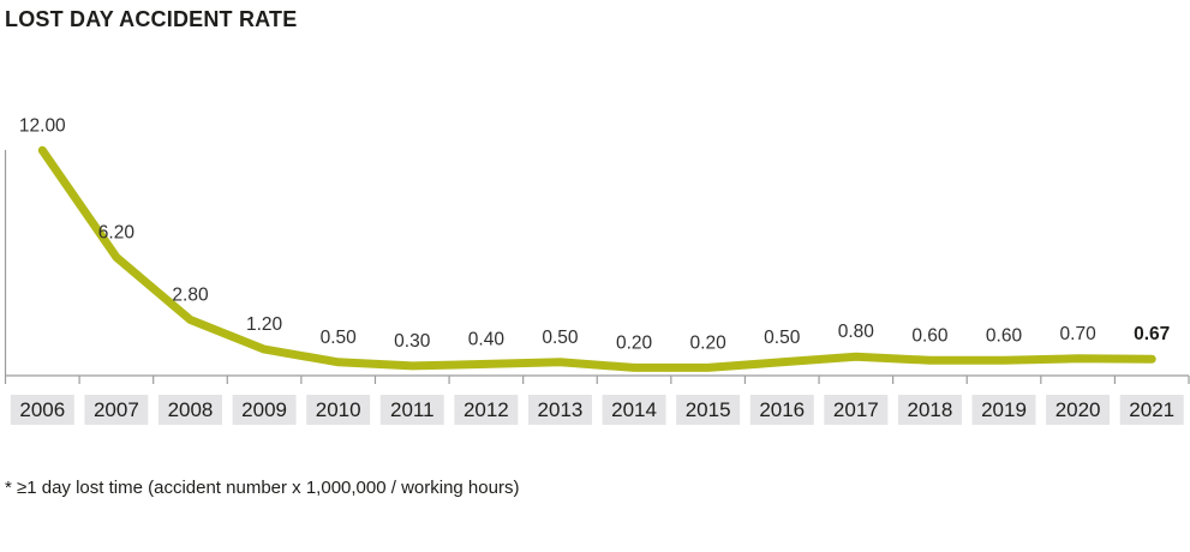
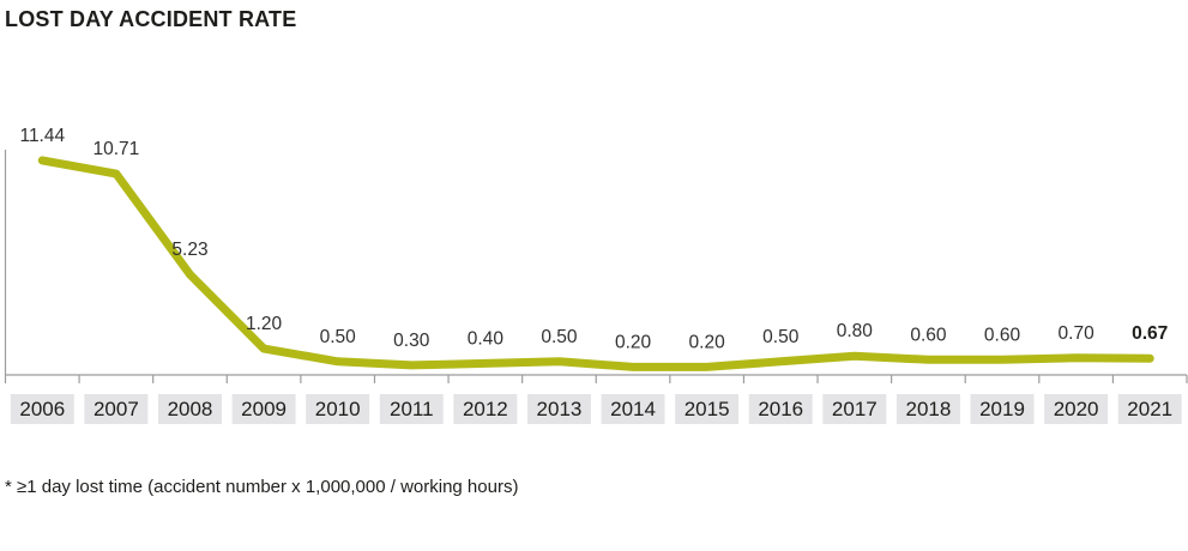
2006: 12.00 -> 11.44
2007: 6.20 -> 10.71
2008: 2.80 -> 5.23
